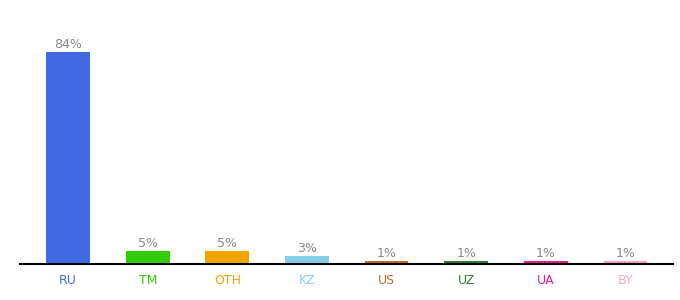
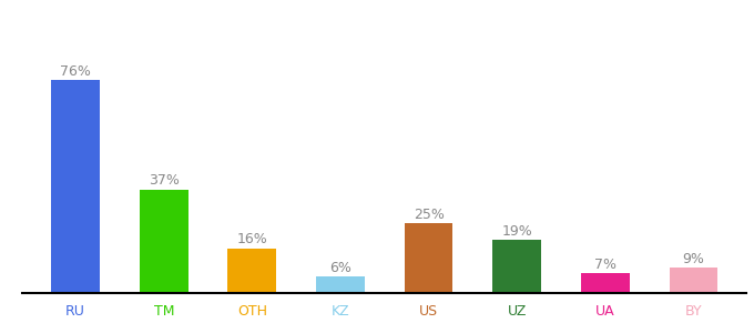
RU: 84% -> 76%
TM: 5% -> 37%
OTH: 5% -> 16%
KZ: 3% -> 6%
US: 1% -> 25%
UZ: 1% -> 19%
UA: 1% -> 7%
BY: 1% -> 9%
